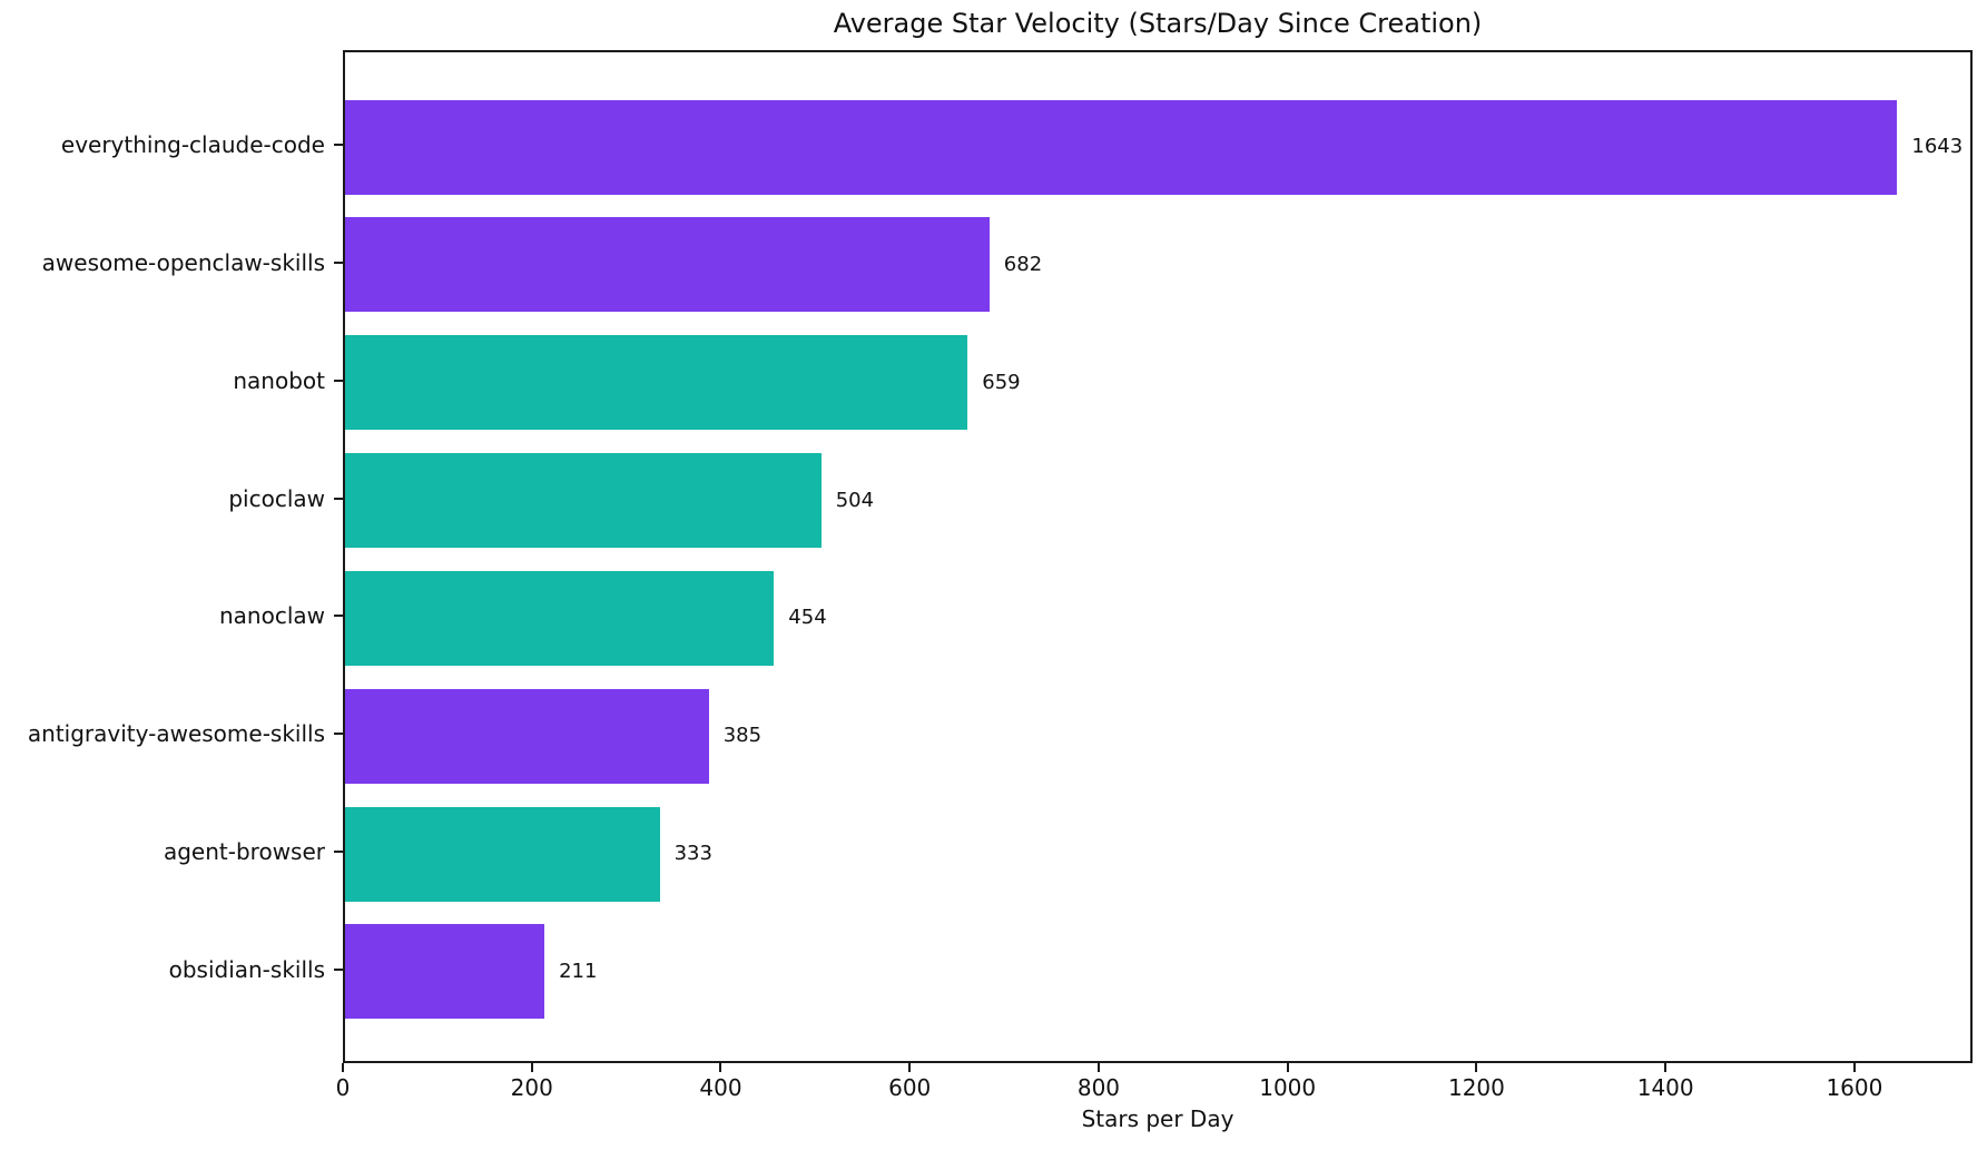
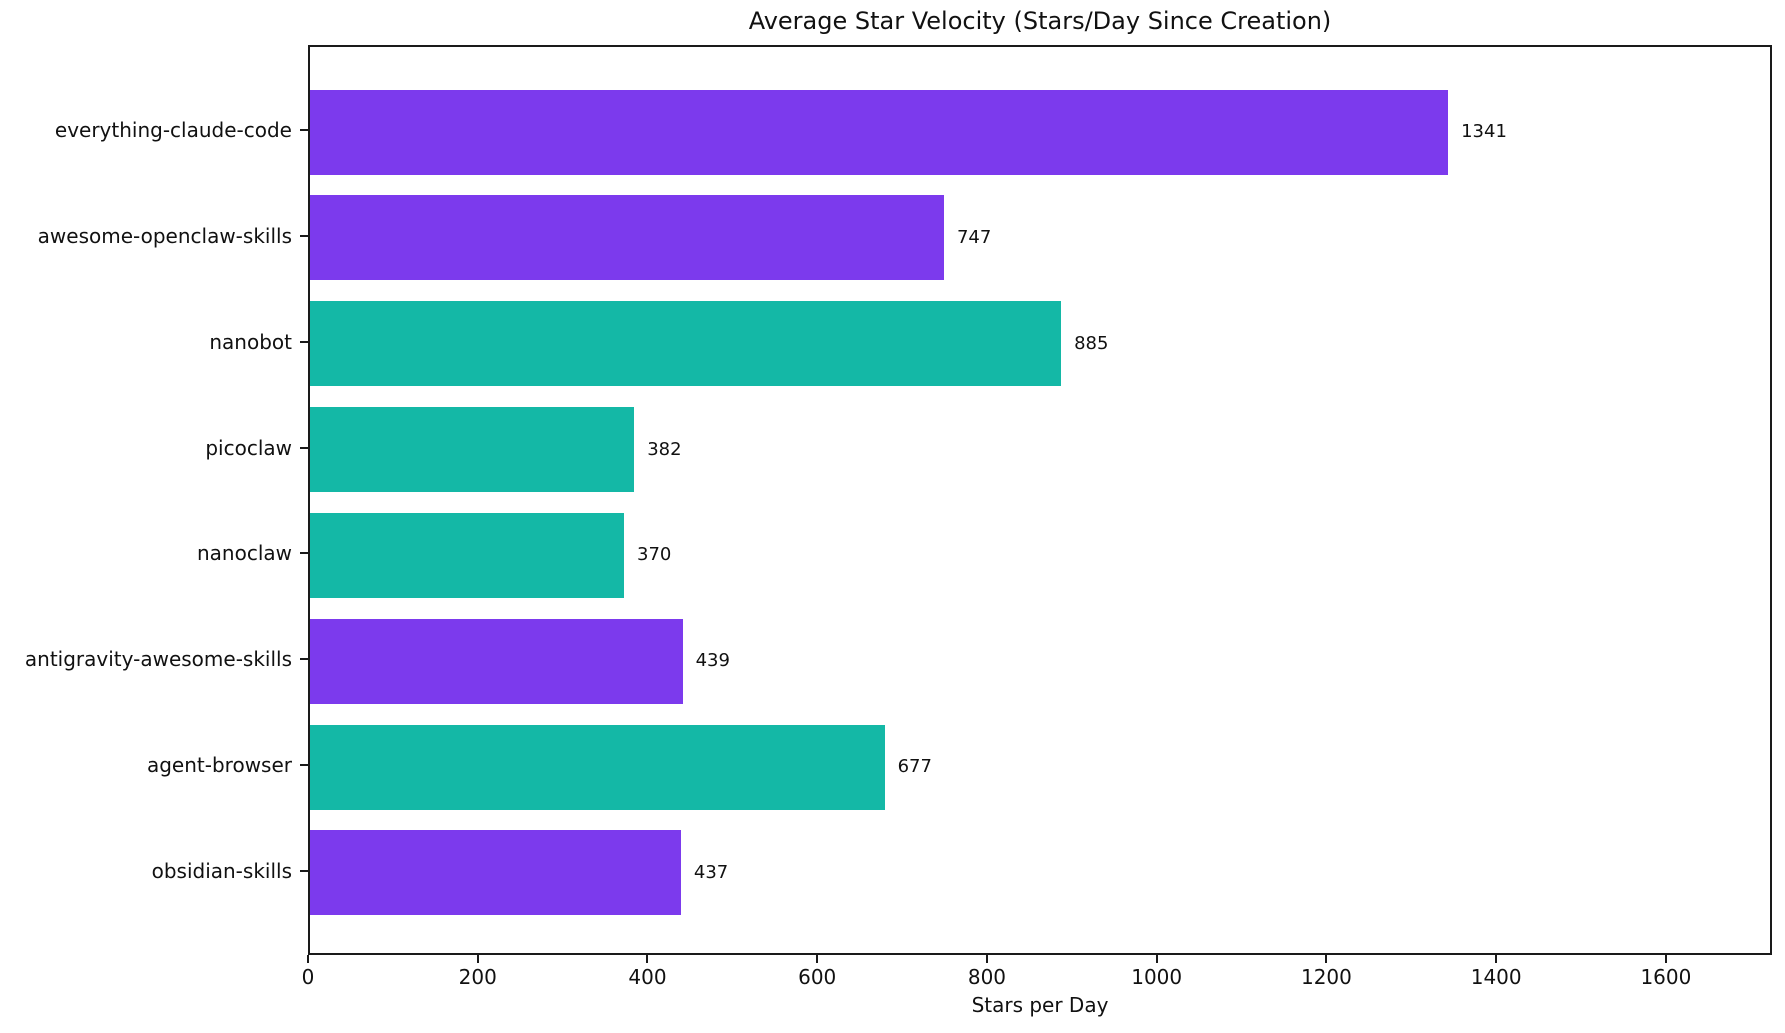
everything-claude-code: 1643 -> 1341
awesome-openclaw-skills: 682 -> 747
nanobot: 659 -> 885
picoclaw: 504 -> 382
nanoclaw: 454 -> 370
antigravity-awesome-skills: 385 -> 439
agent-browser: 333 -> 677
obsidian-skills: 211 -> 437
